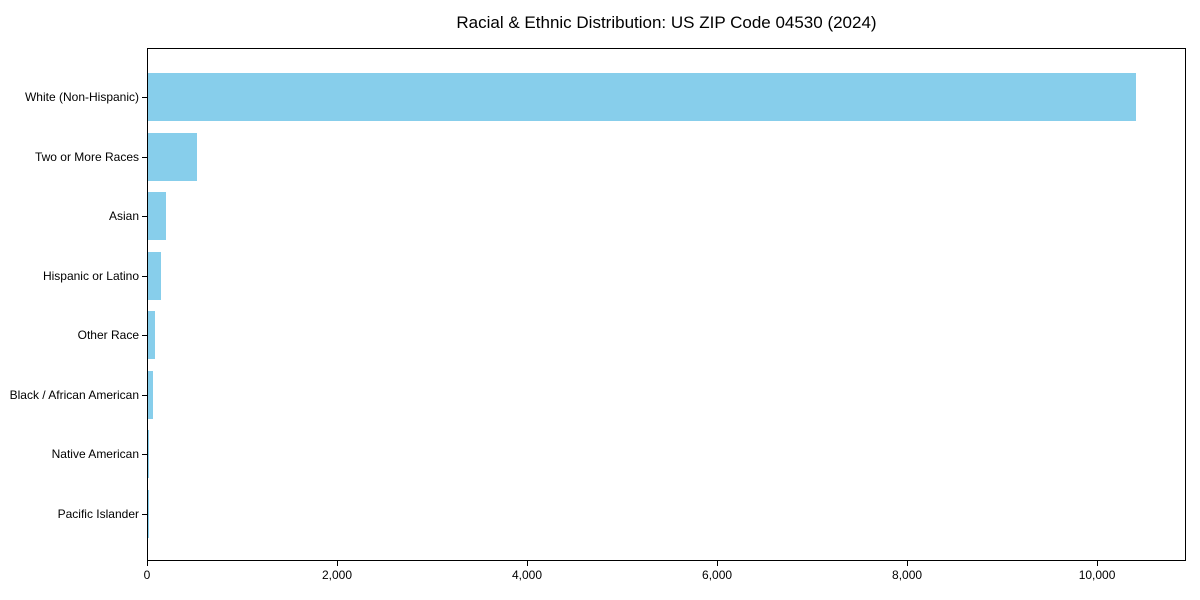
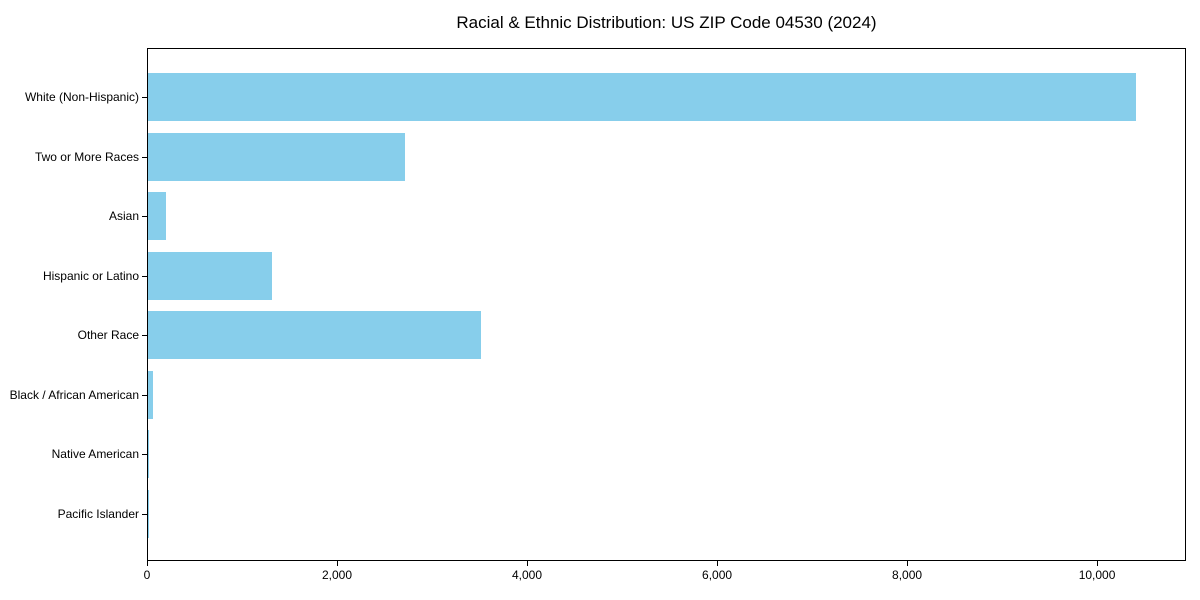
Two or More Races: 500 -> 2700
Hispanic or Latino: 100 -> 1300
Other Race: 100 -> 3500
